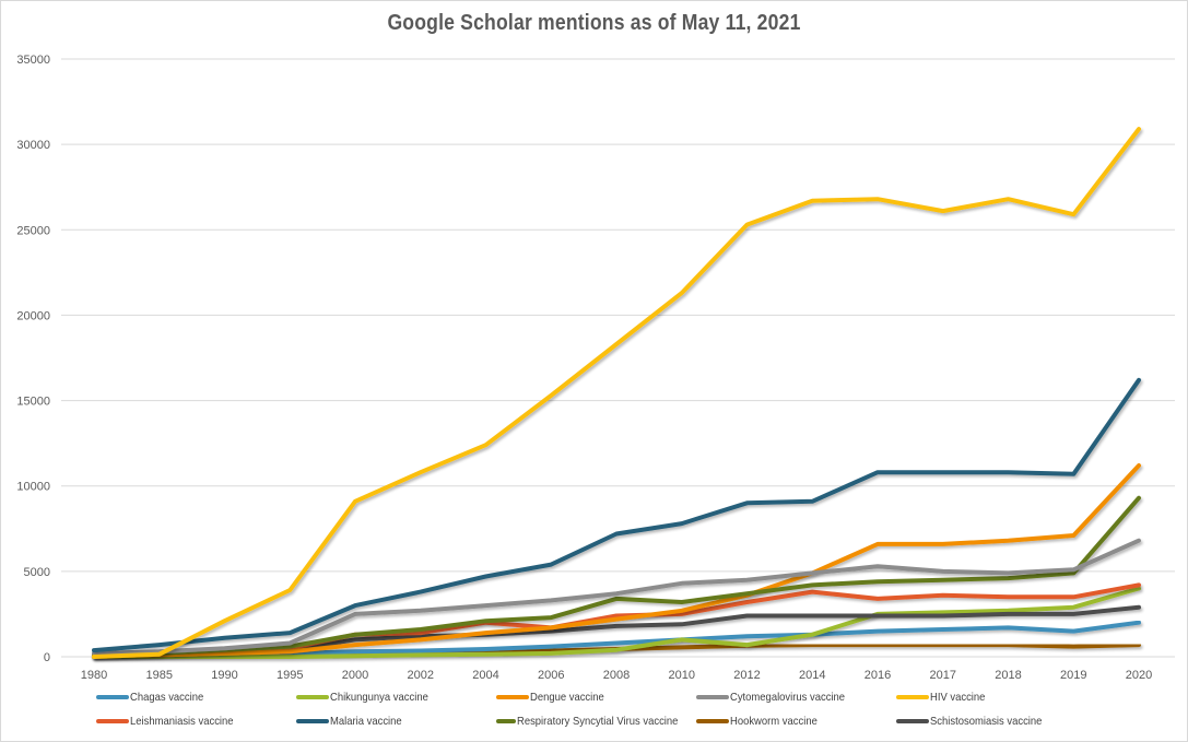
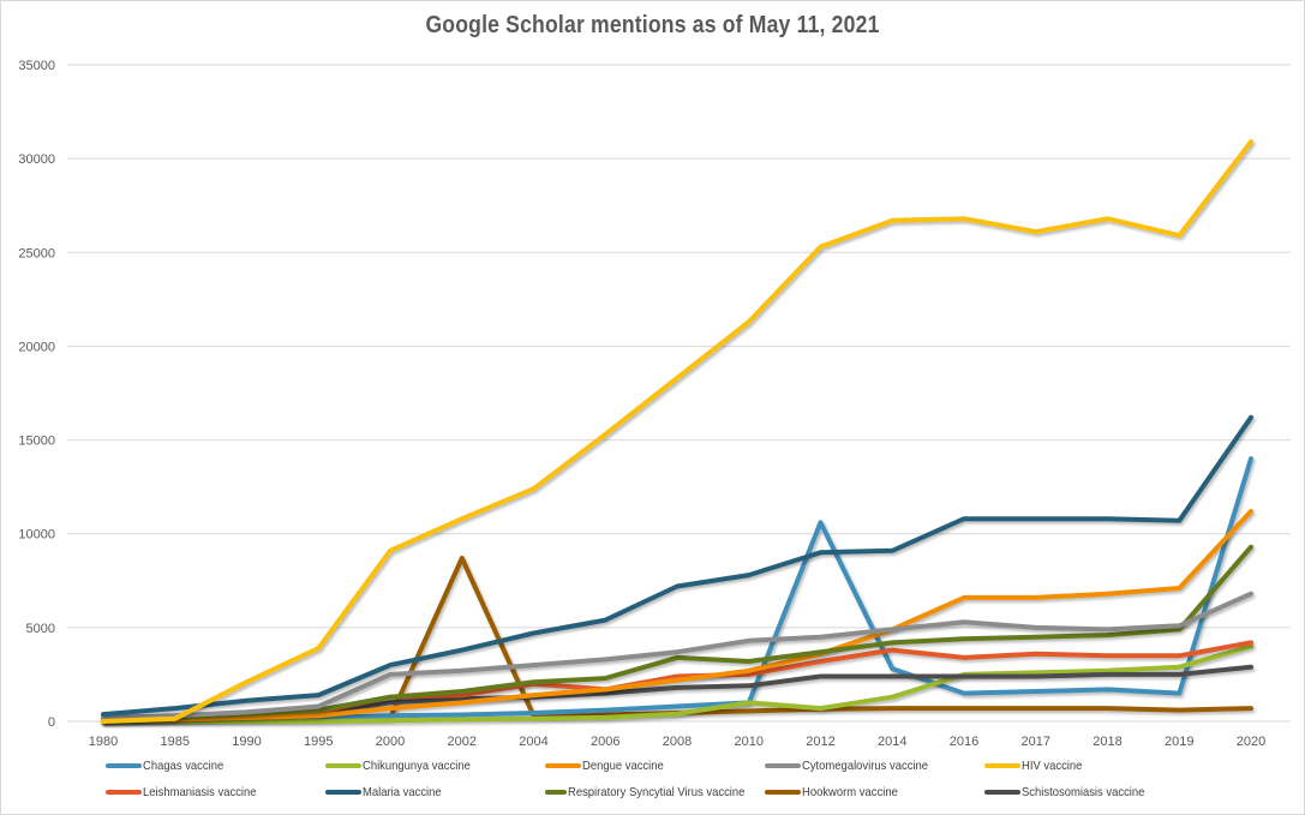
Hookworm vaccine/2002: 200 -> 8700
Chagas vaccine/2012: 1200 -> 10600
Chagas vaccine/2014: 1300 -> 2800
Chagas vaccine/2020: 2000 -> 14000
